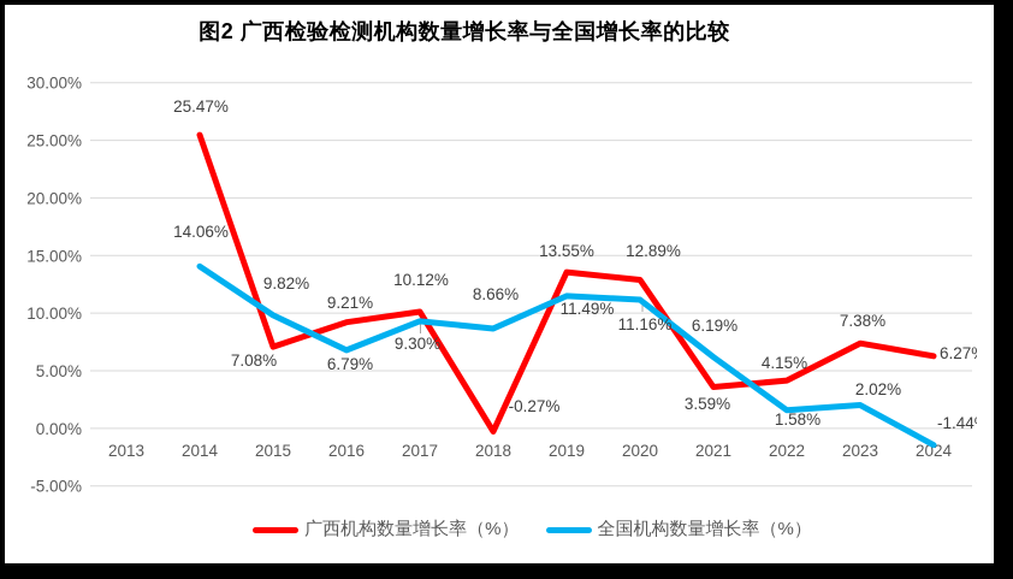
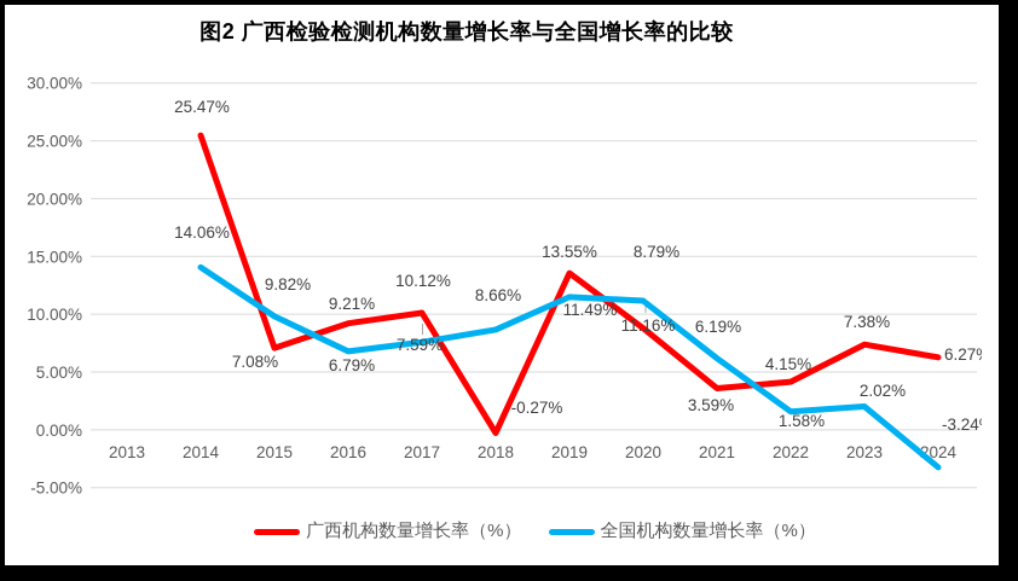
全国机构数量增长率（%）/2017: 9.30% -> 7.59%
广西机构数量增长率（%）/2020: 12.89% -> 8.79%
全国机构数量增长率（%）/2024: -1.44% -> -3.24%
